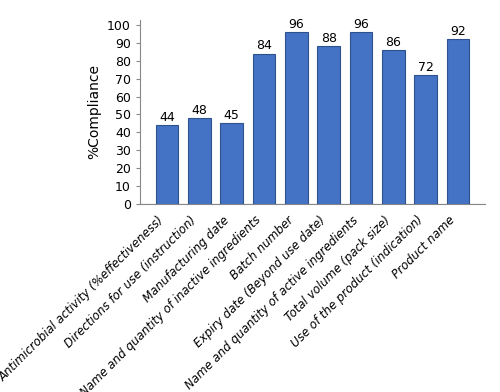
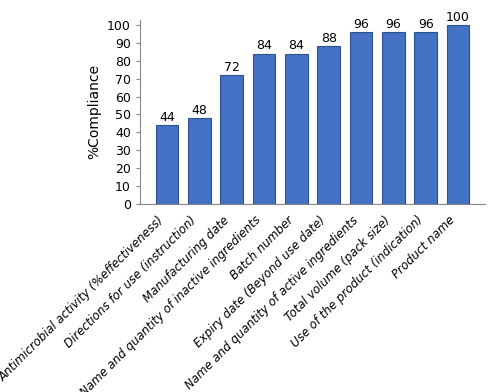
Manufacturing date: 45 -> 72
Batch number: 96 -> 84
Total volume (pack size): 86 -> 96
Use of the product (indication): 72 -> 96
Product name: 92 -> 100
